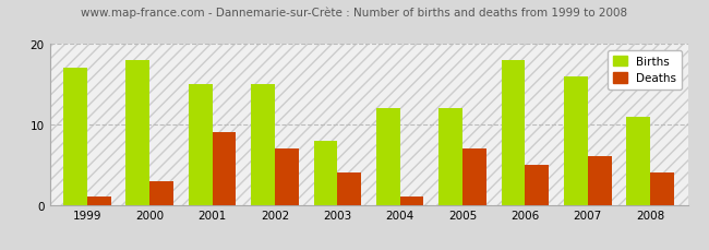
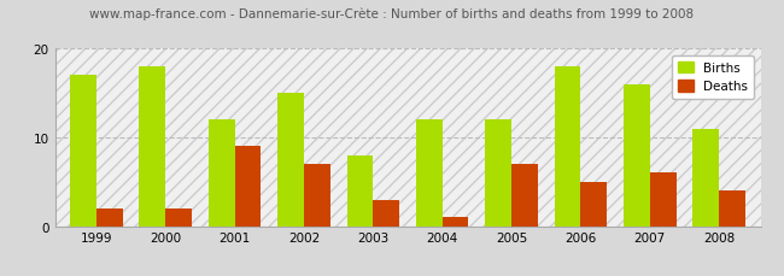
Deaths/1999: 1 -> 2
Deaths/2000: 3 -> 2
Births/2001: 15 -> 12
Deaths/2003: 4 -> 3
